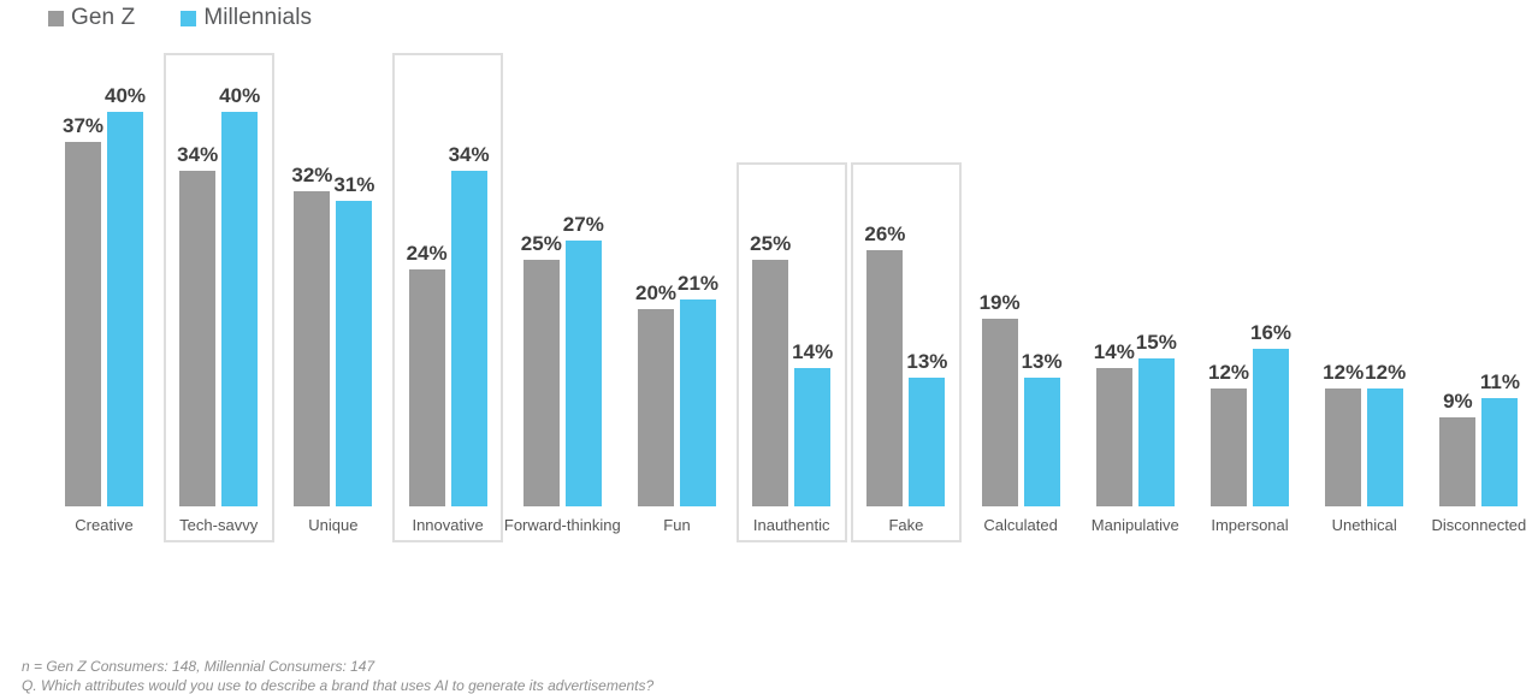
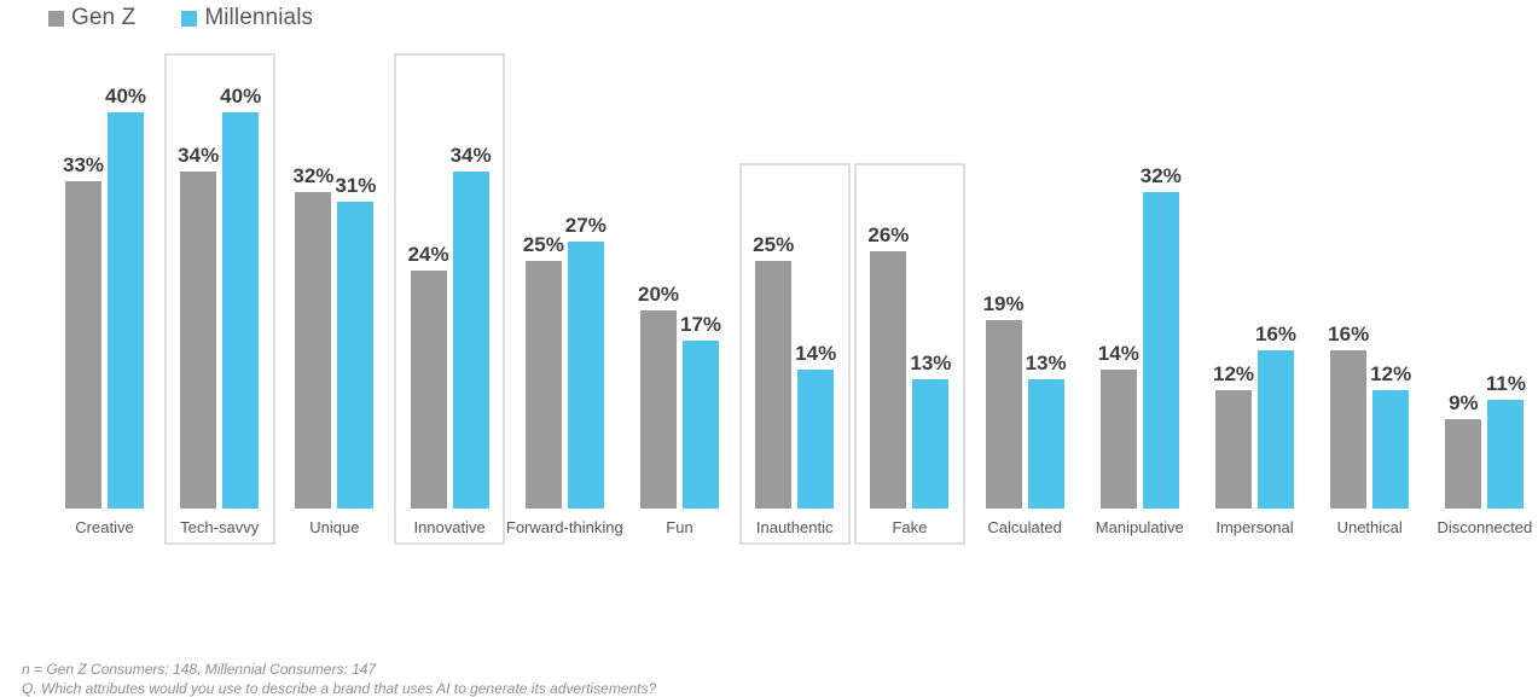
Gen Z/Creative: 37% -> 33%
Millennials/Fun: 21% -> 17%
Millennials/Manipulative: 15% -> 32%
Gen Z/Unethical: 12% -> 16%
